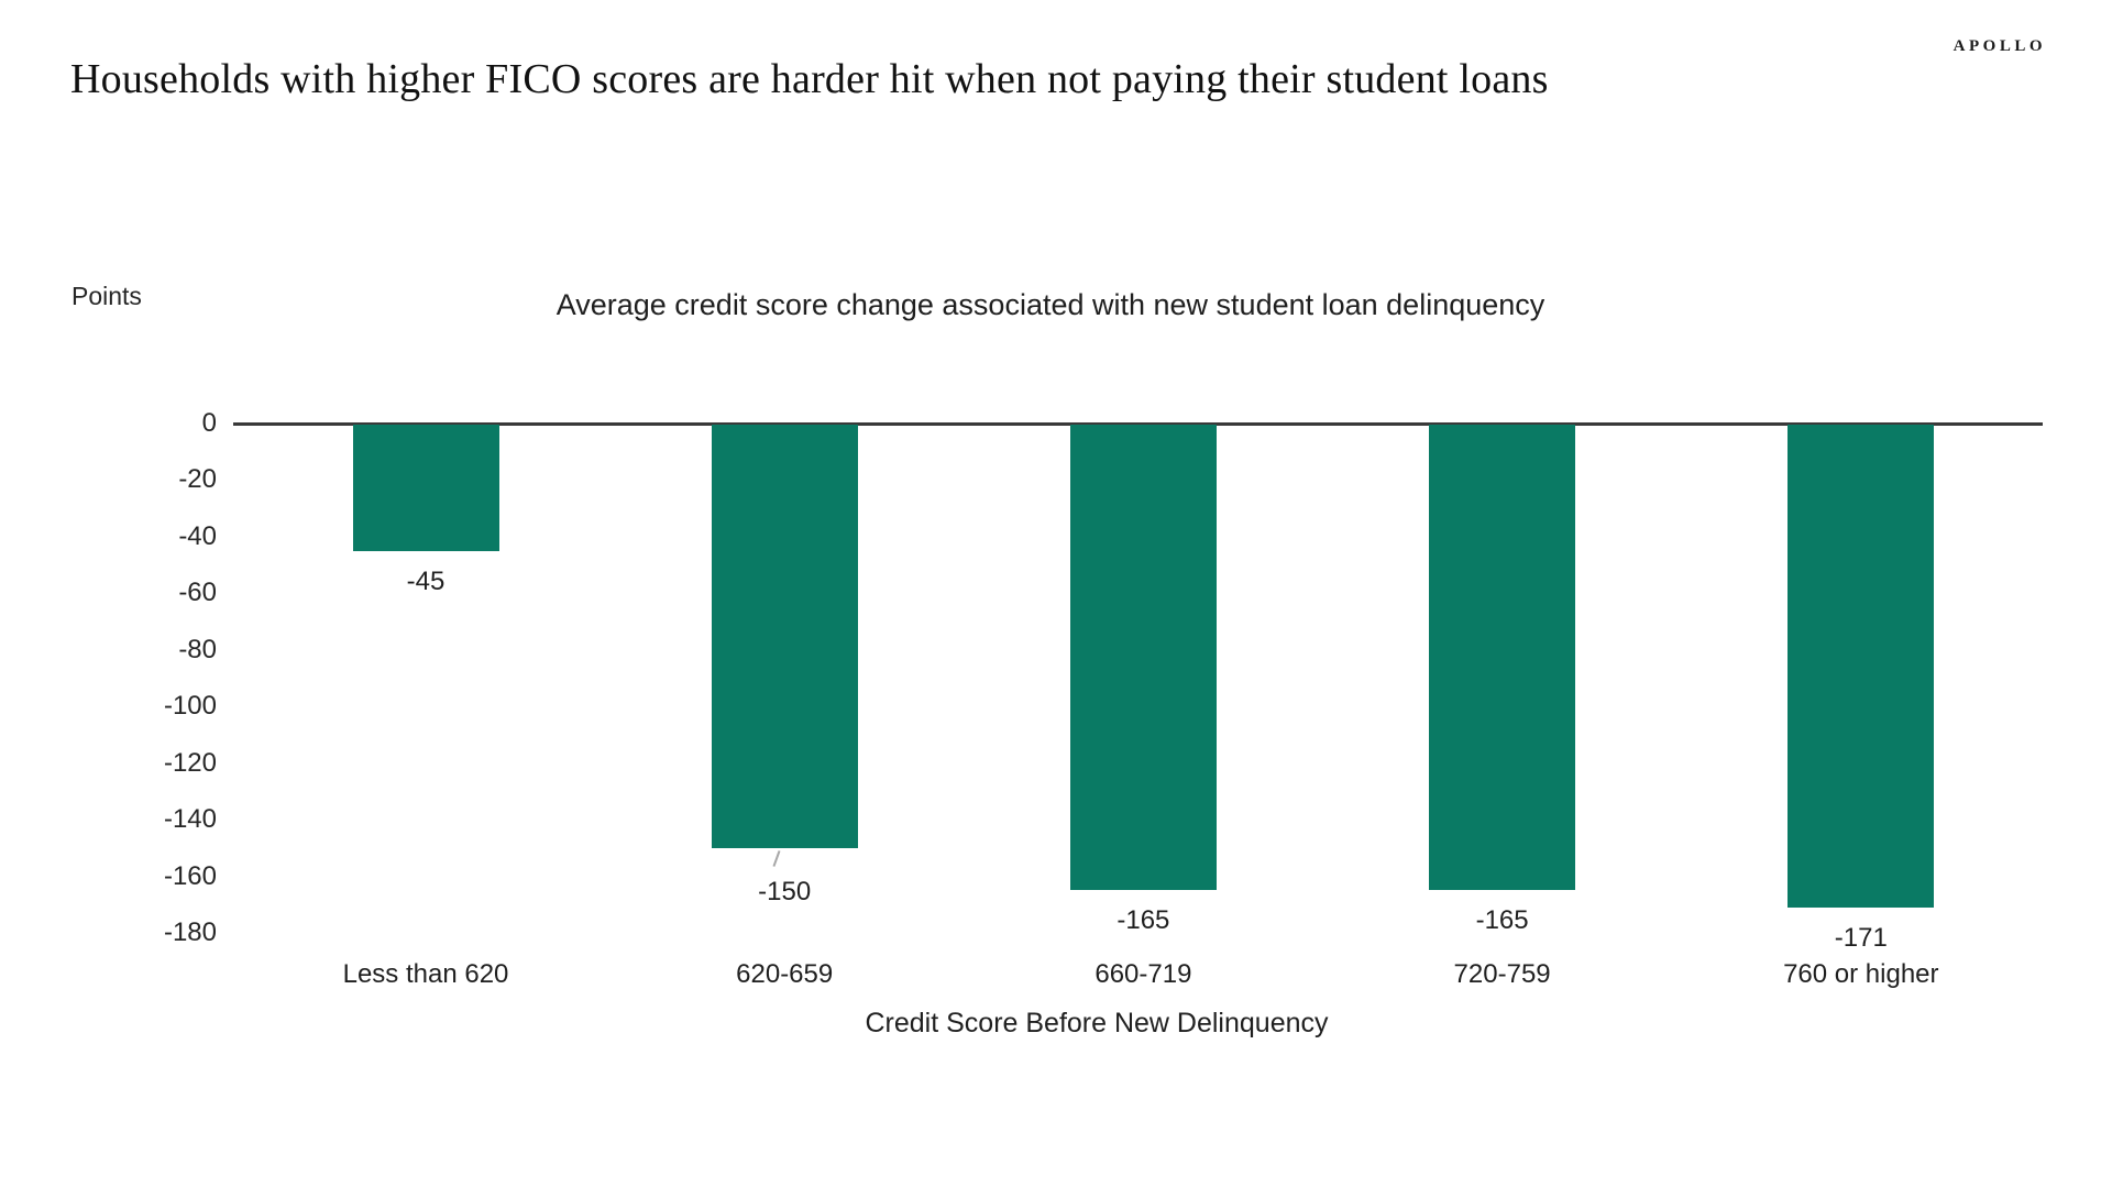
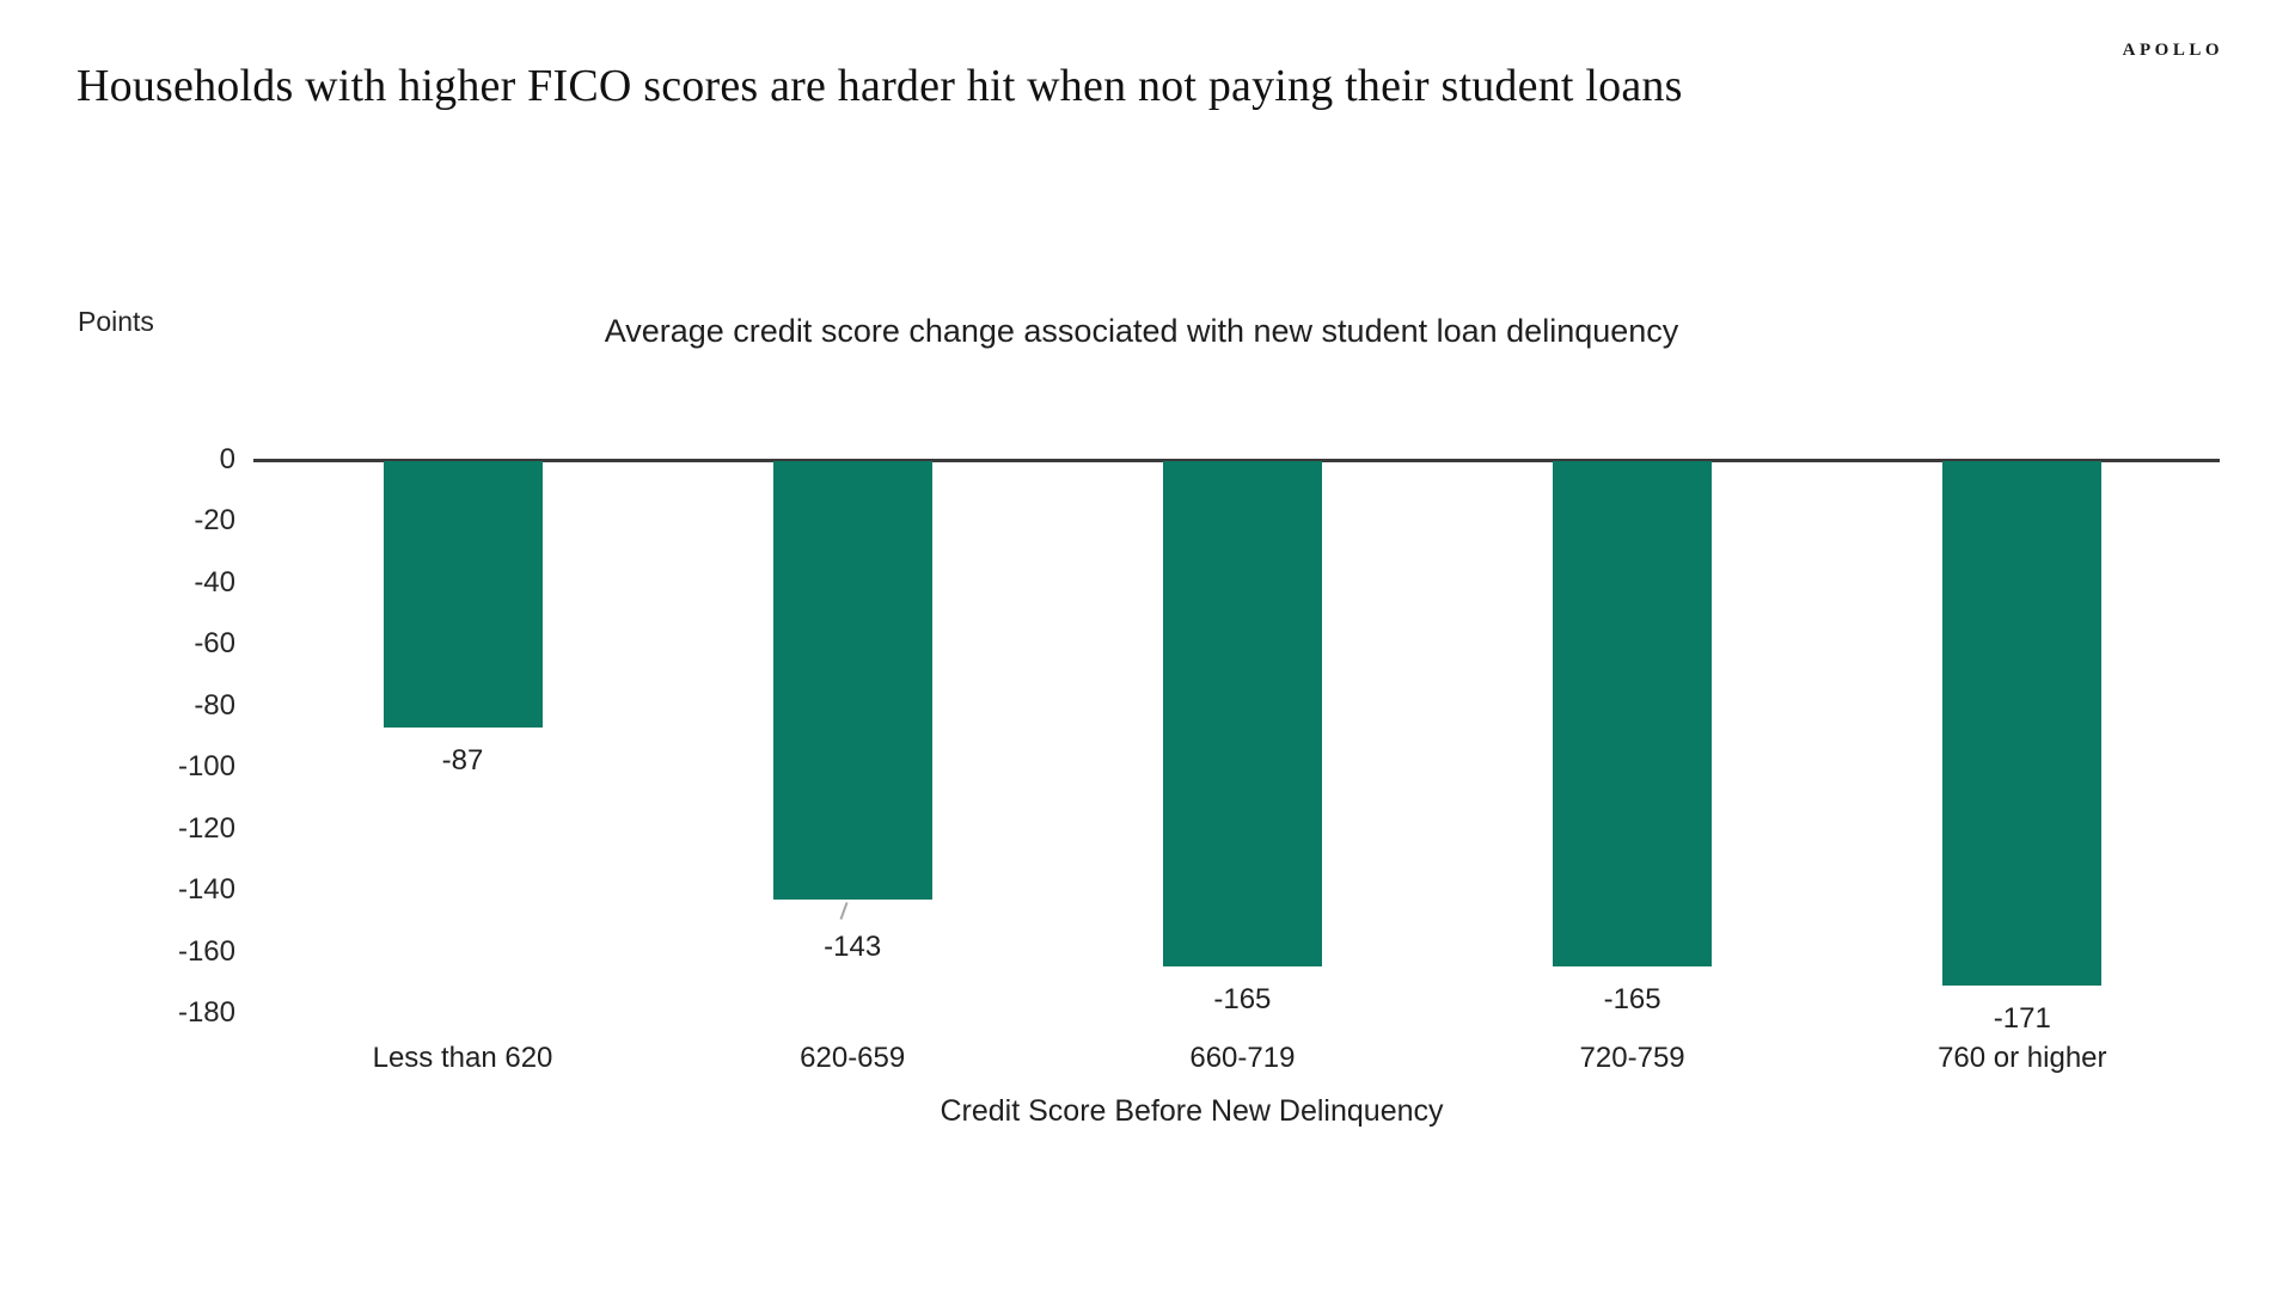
Less than 620: -45 -> -87
620-659: -150 -> -143
